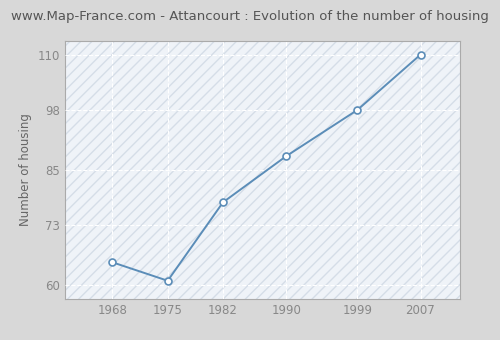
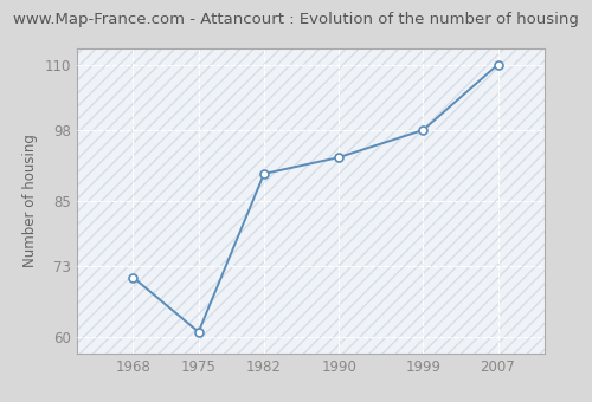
1968: 65 -> 71
1982: 78 -> 90
1990: 88 -> 93
